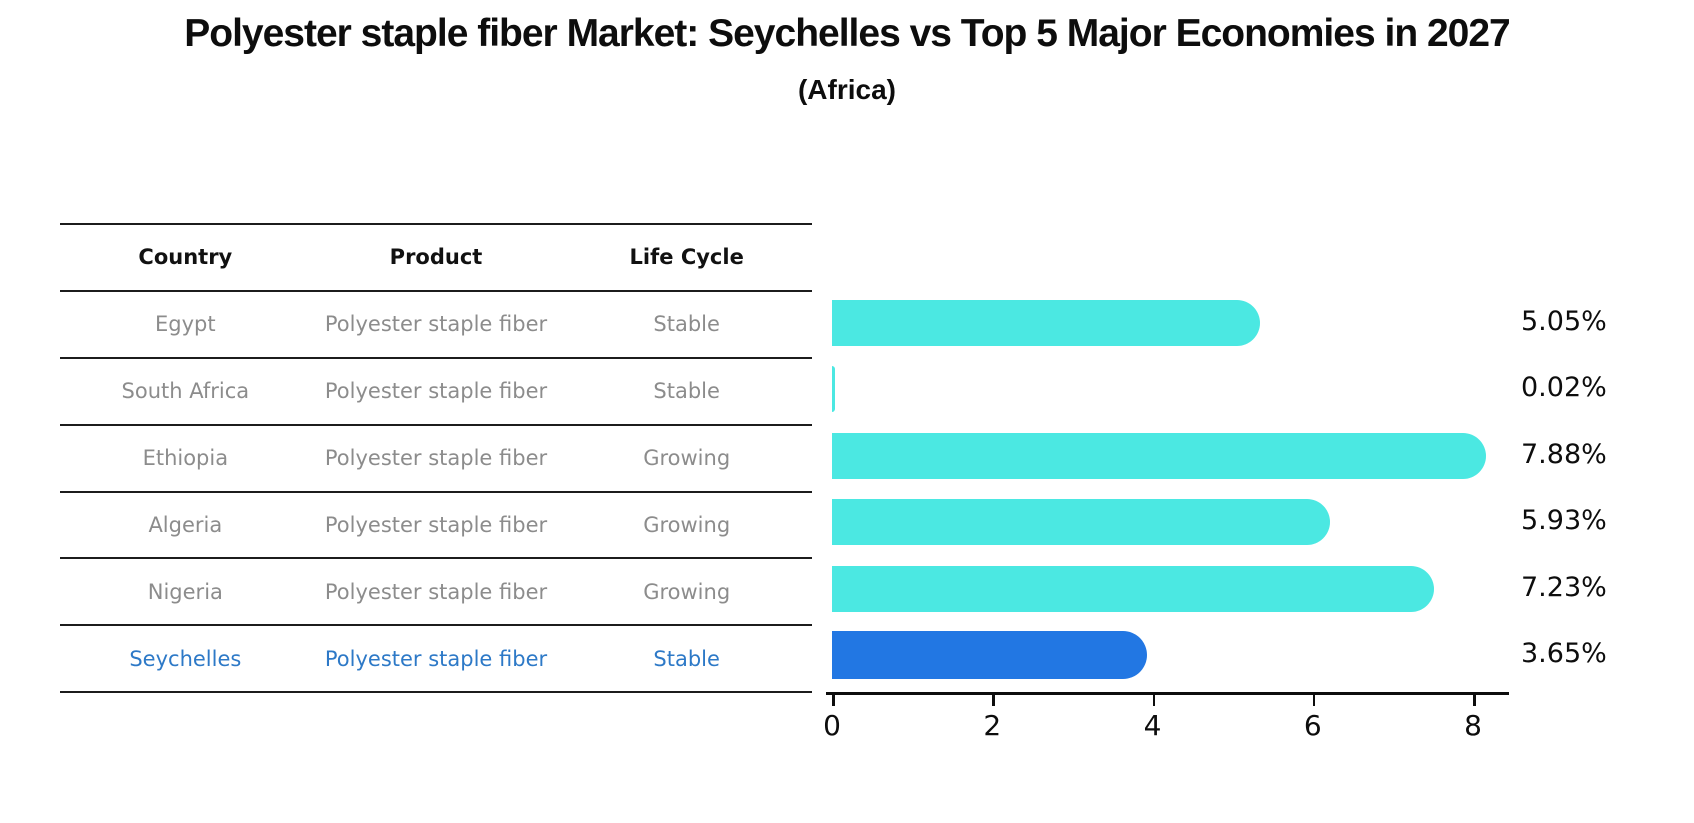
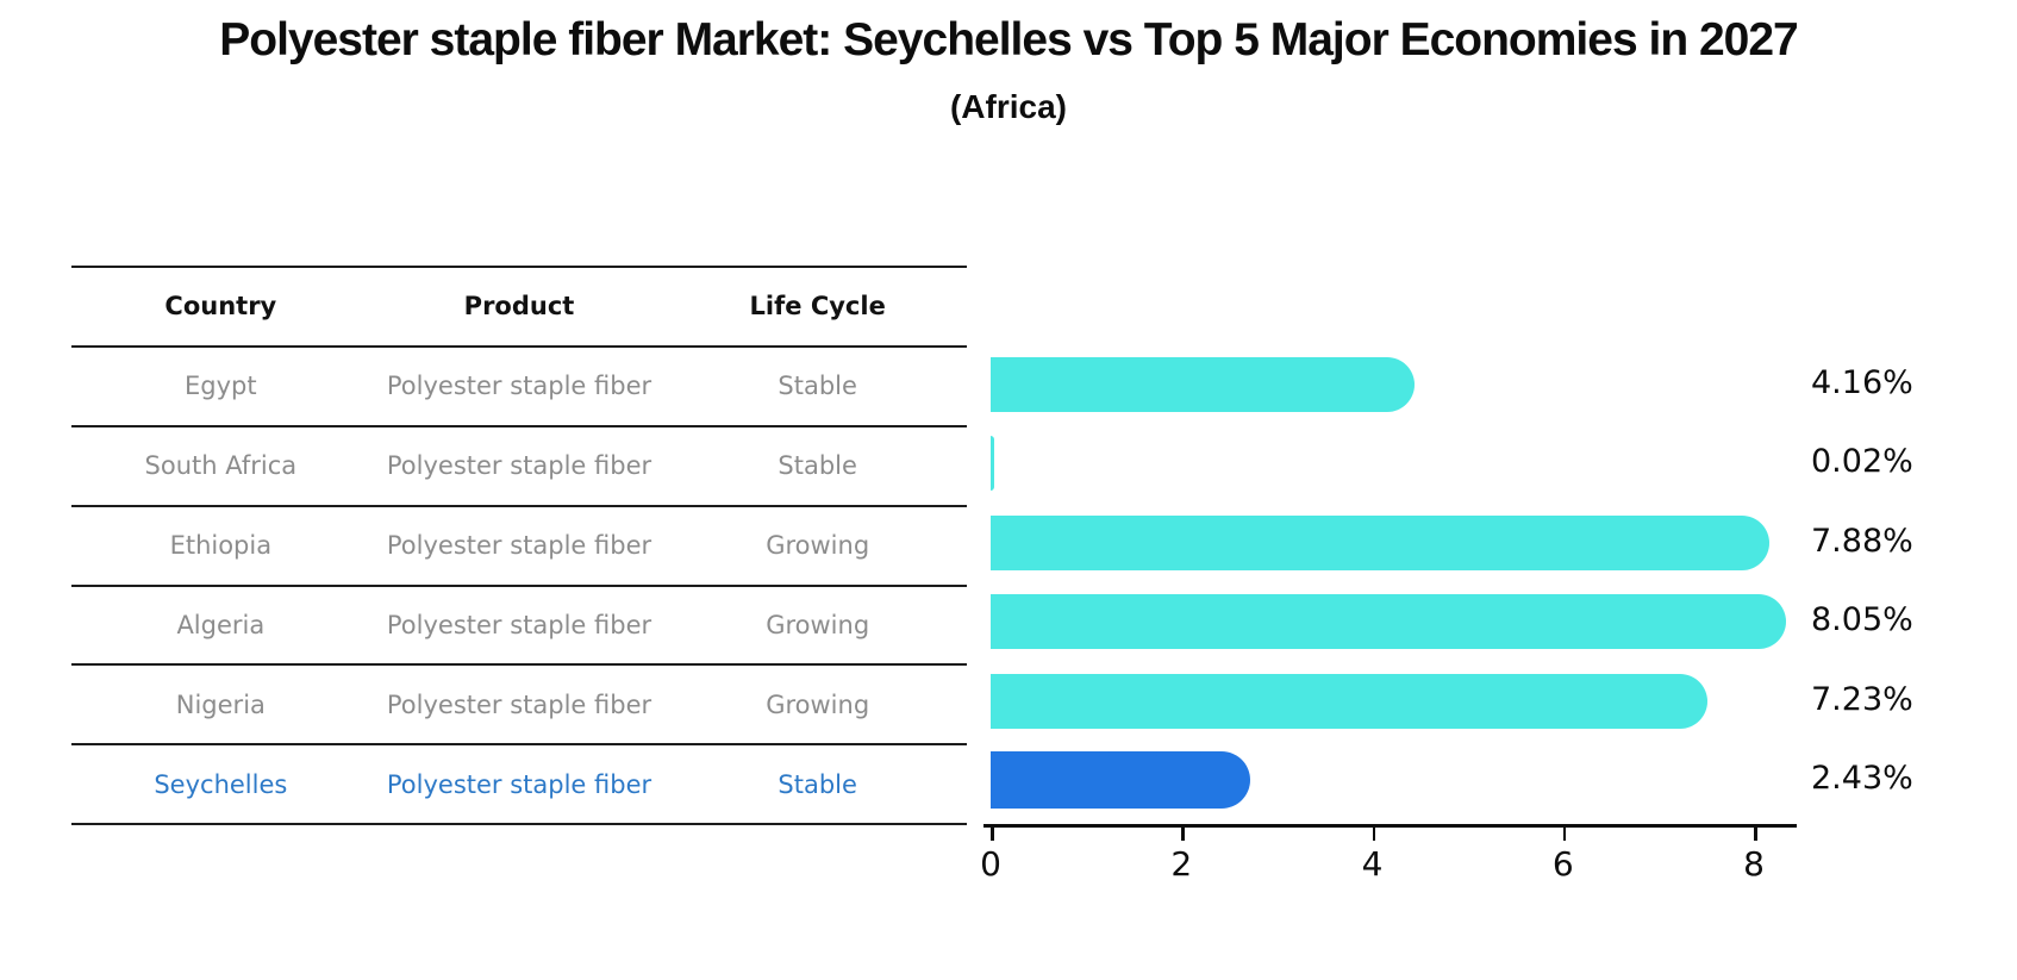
Egypt: 5.05% -> 4.16%
Algeria: 5.93% -> 8.05%
Seychelles: 3.65% -> 2.43%
